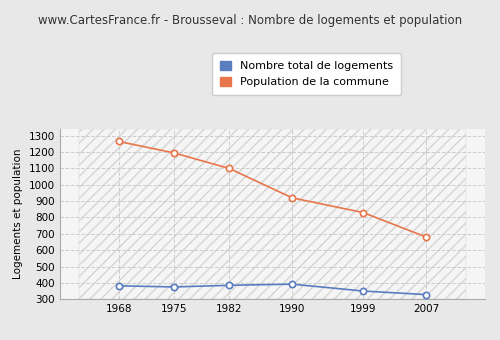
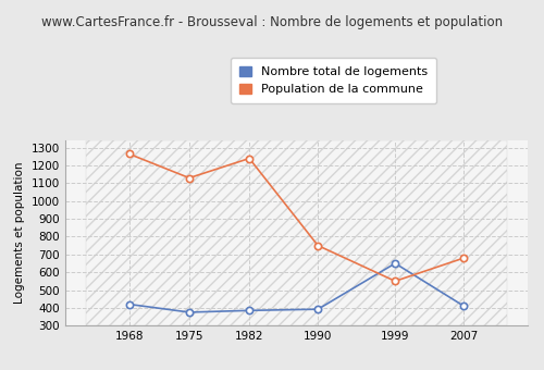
Nombre total de logements/1968: 380 -> 420
Population de la commune/1975: 1200 -> 1130
Population de la commune/1982: 1100 -> 1240
Population de la commune/1990: 920 -> 750
Nombre total de logements/1999: 350 -> 650
Population de la commune/1999: 830 -> 550
Nombre total de logements/2007: 330 -> 410
